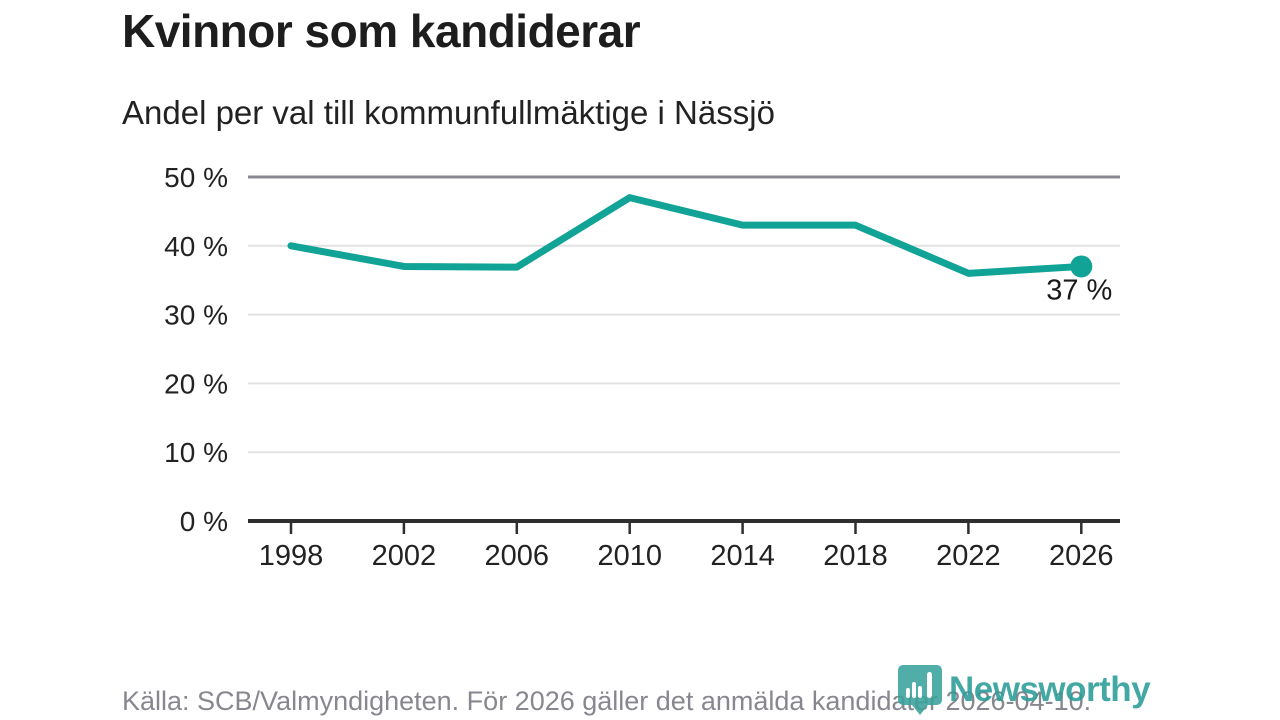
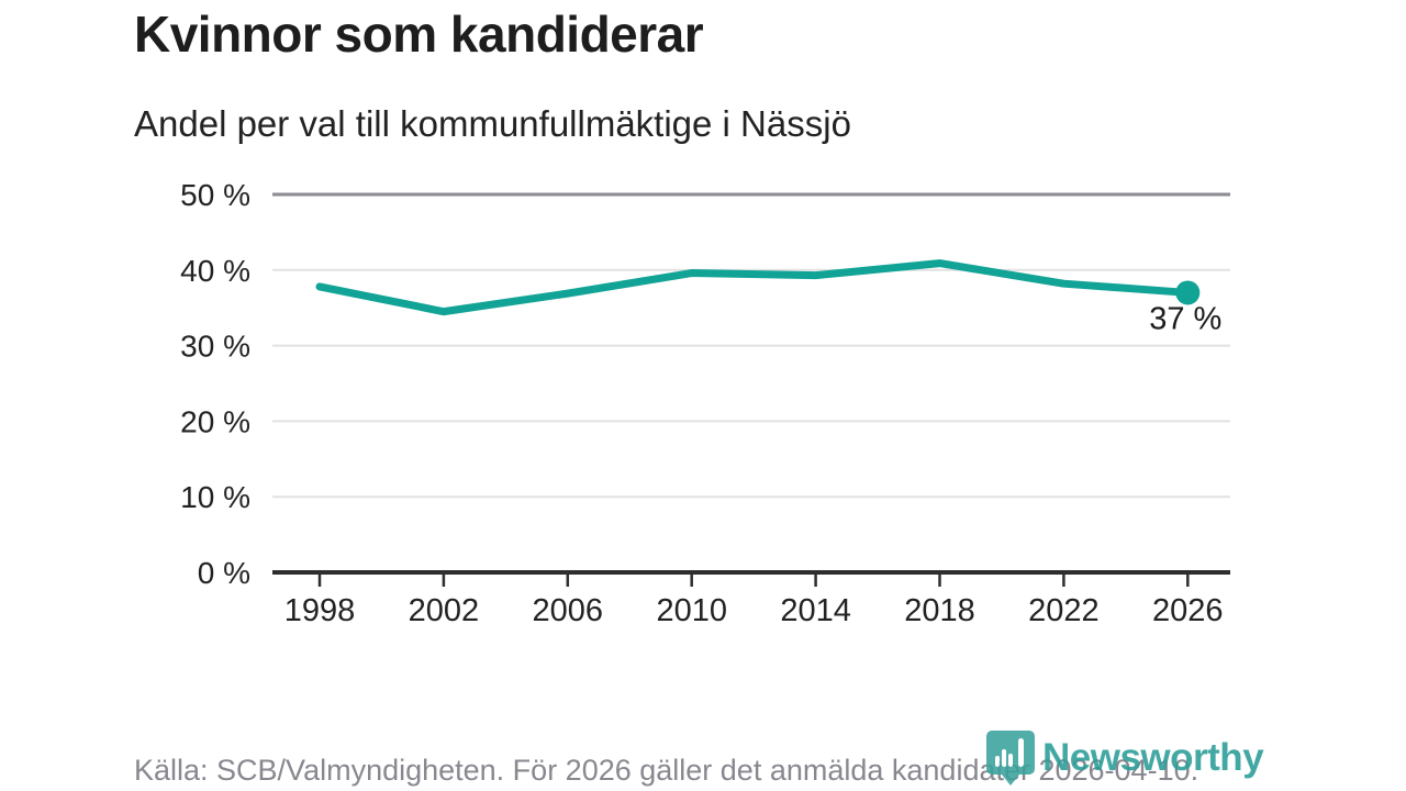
1998: 40% -> 38%
2002: 37% -> 34%
2010: 47% -> 40%
2014: 43% -> 39%
2018: 43% -> 41%
2022: 36% -> 38%
